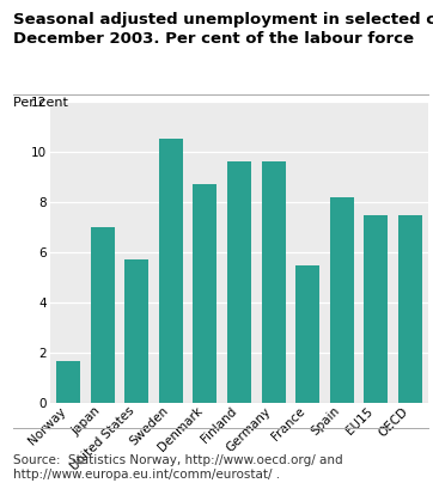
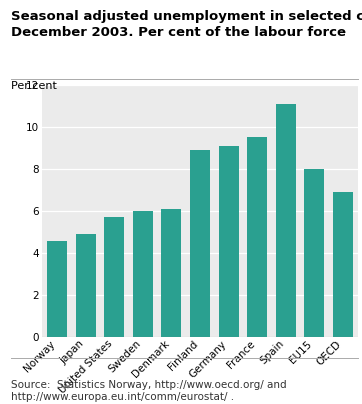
Norway: 1.7 -> 4.6
Japan: 7.0 -> 4.9
Sweden: 10.5 -> 6.0
Denmark: 8.7 -> 6.1
Finland: 9.6 -> 8.9
Germany: 9.6 -> 9.1
France: 5.5 -> 9.5
Spain: 8.2 -> 11.1
EU15: 7.5 -> 8.0
OECD: 7.5 -> 6.9
